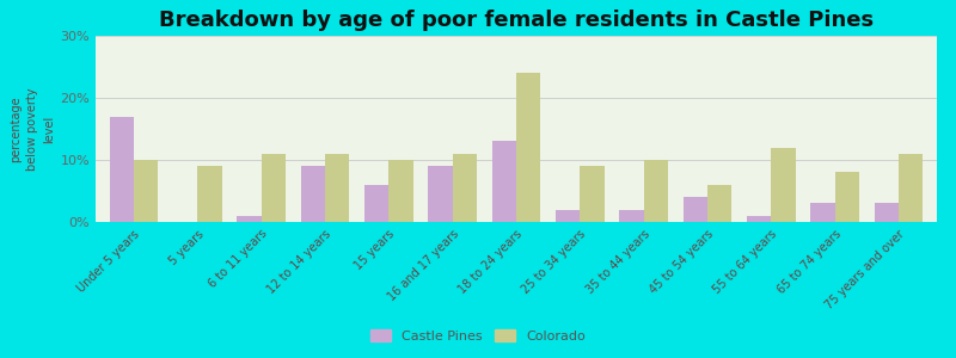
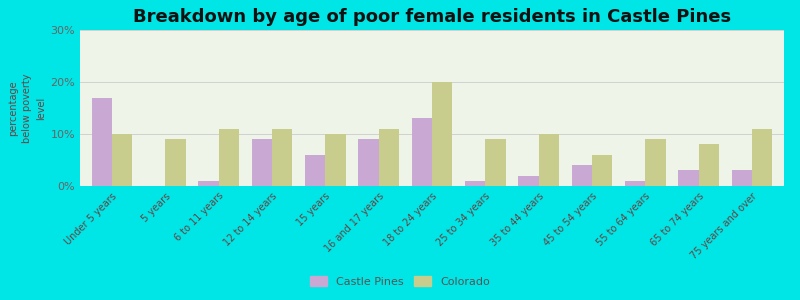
Colorado/18 to 24 years: 24% -> 20%
Castle Pines/25 to 34 years: 2% -> 1%
Colorado/55 to 64 years: 12% -> 9%
